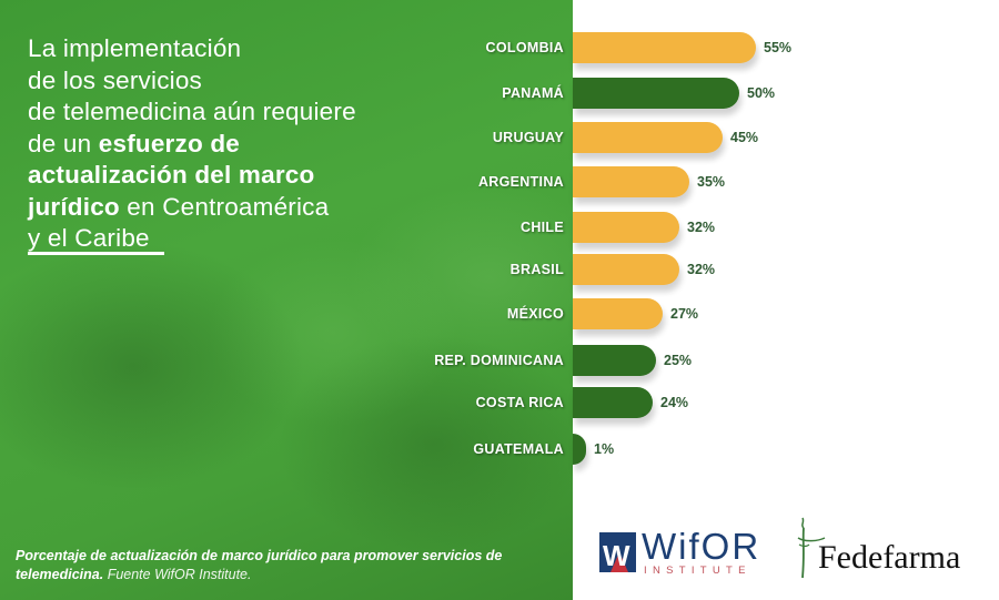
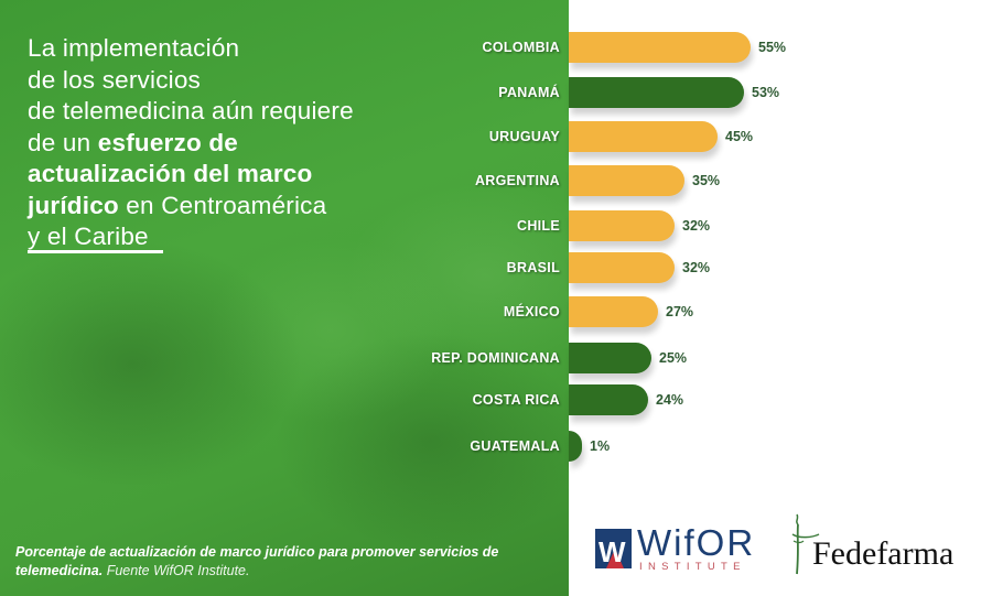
PANAMÁ: 50% -> 53%
